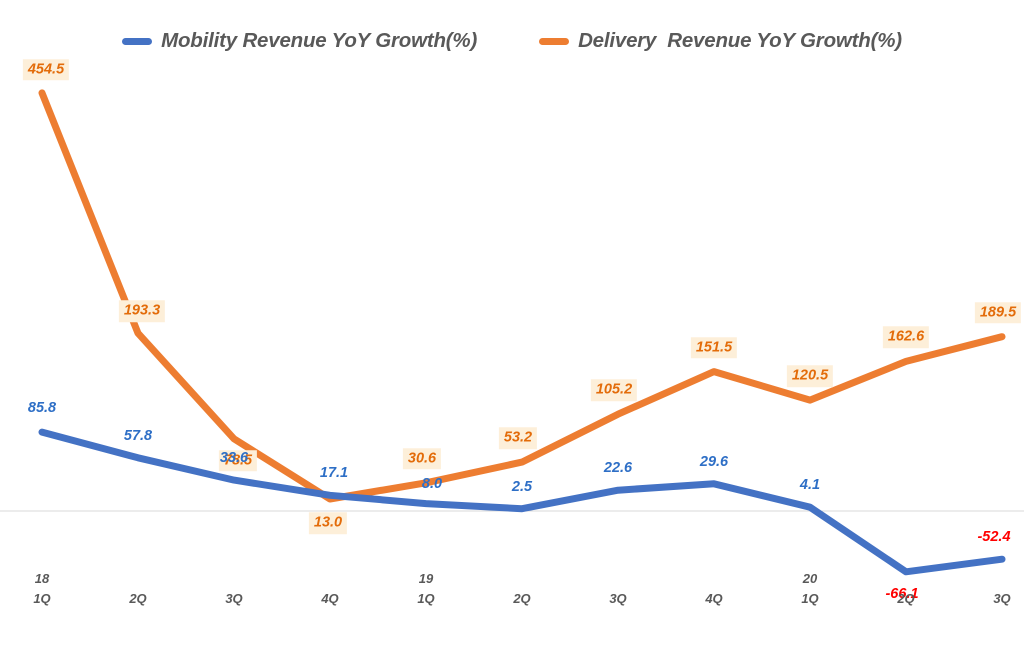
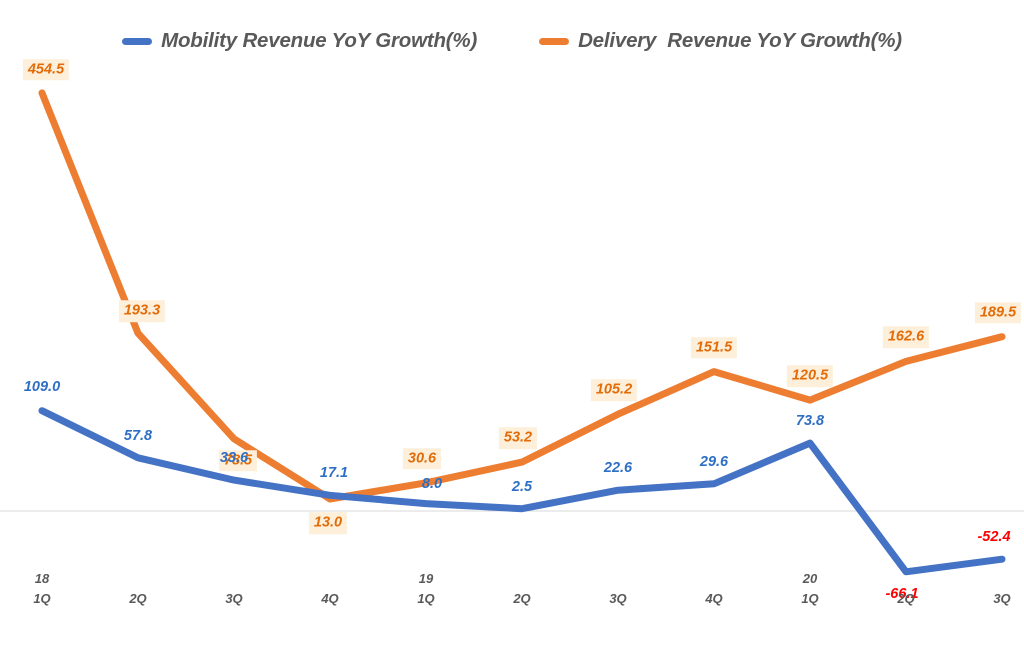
Mobility Revenue YoY Growth(%)/18 1Q: 85.8 -> 109.0
Mobility Revenue YoY Growth(%)/20 1Q: 4.1 -> 73.8
